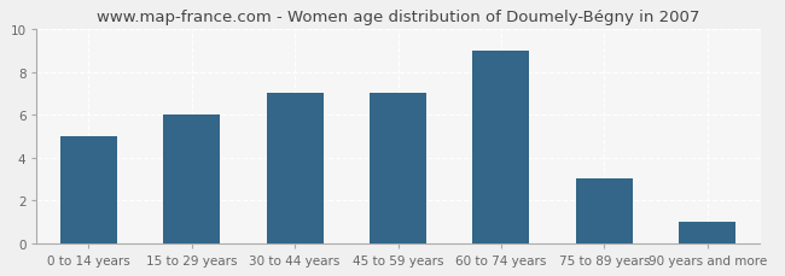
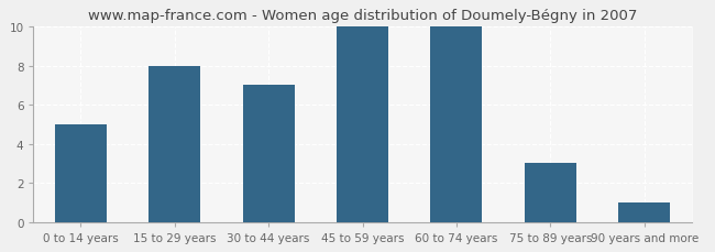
15 to 29 years: 6 -> 8
45 to 59 years: 7 -> 10
60 to 74 years: 9 -> 10
